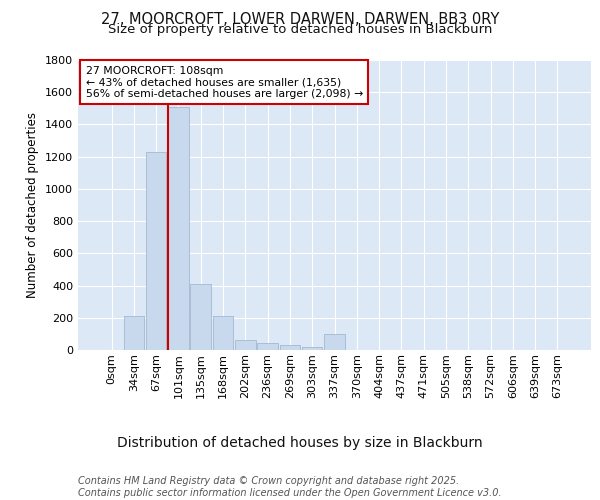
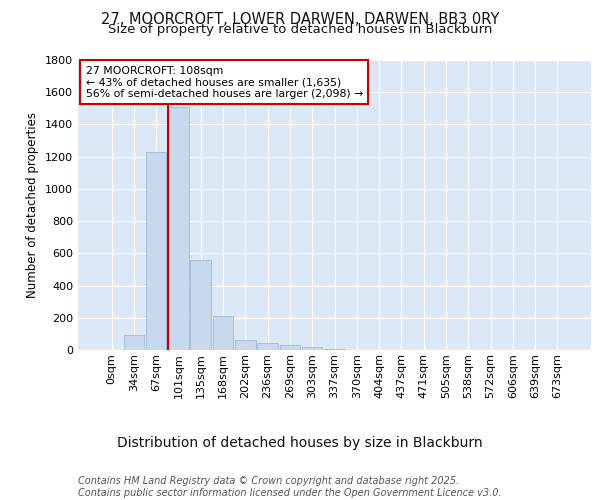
34sqm: 210 -> 100
135sqm: 410 -> 560
337sqm: 100 -> 0
